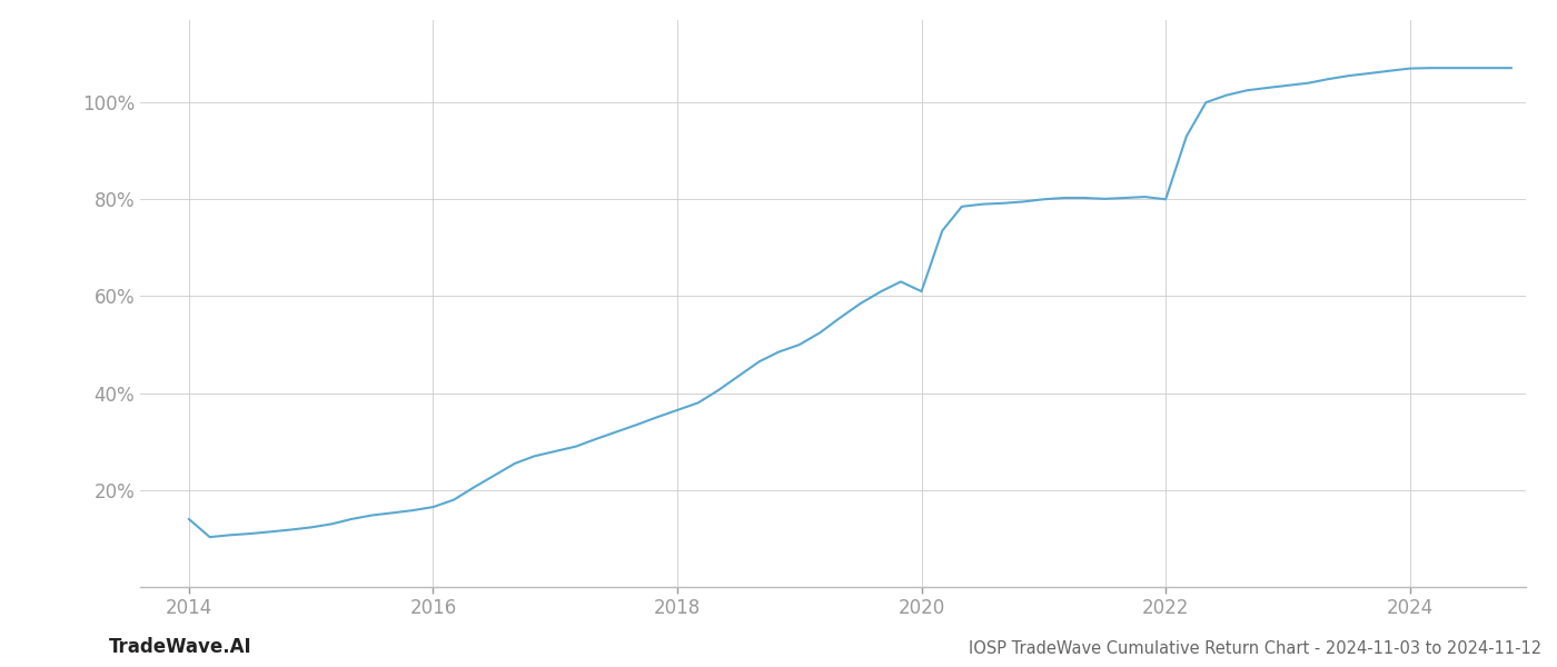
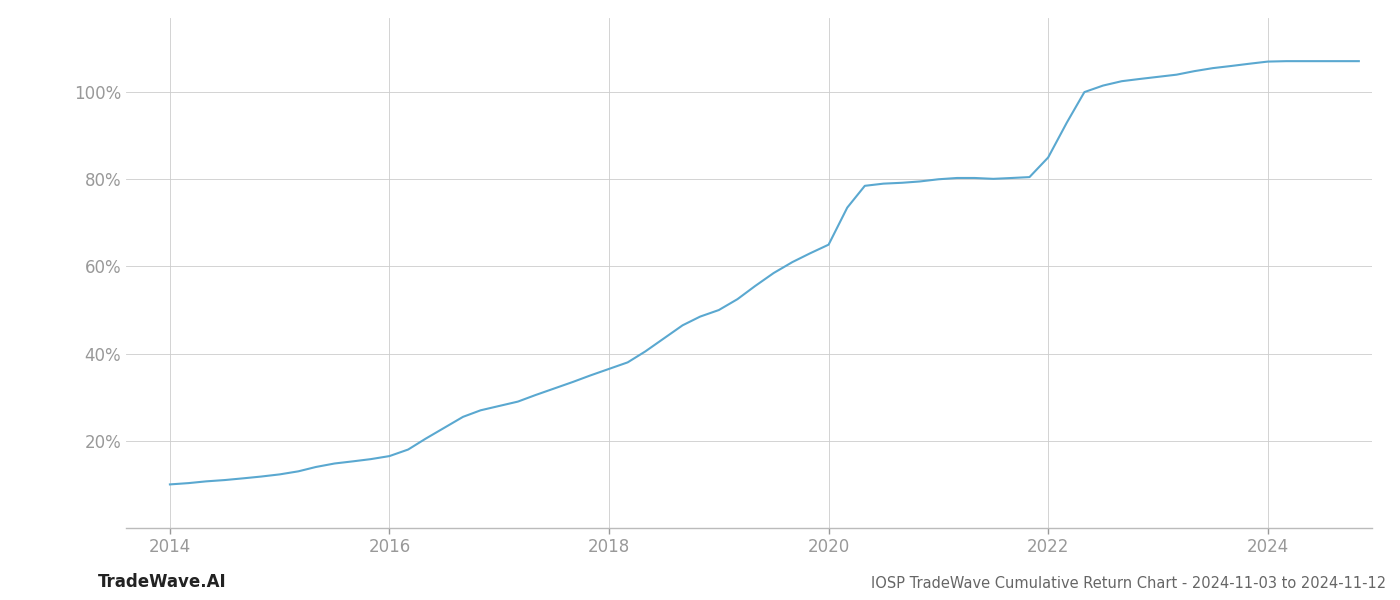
2014: 14.0% -> 10.0%
2020: 61.0% -> 65.0%
2022: 80.0% -> 85.0%
